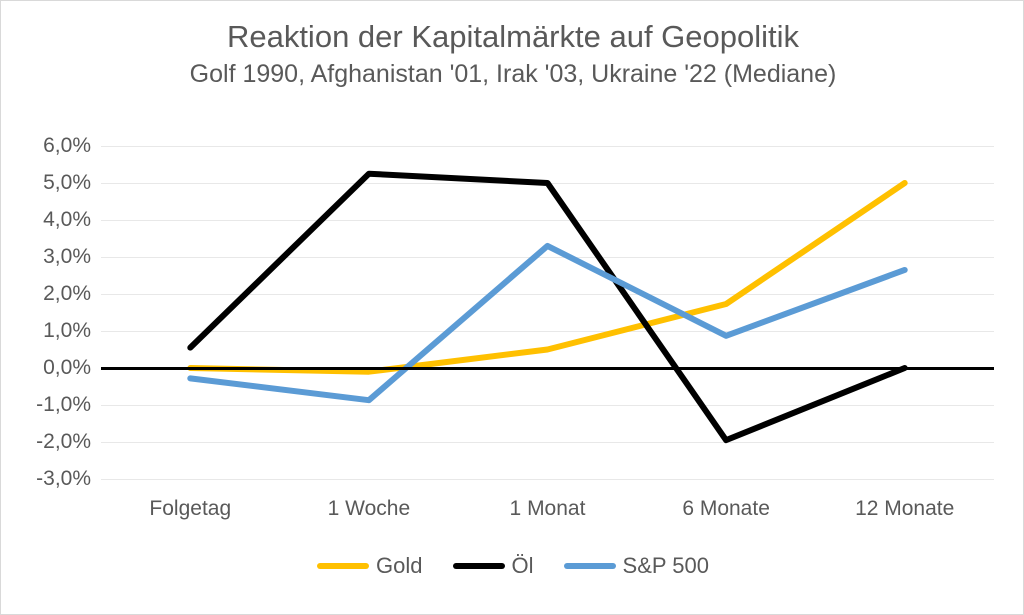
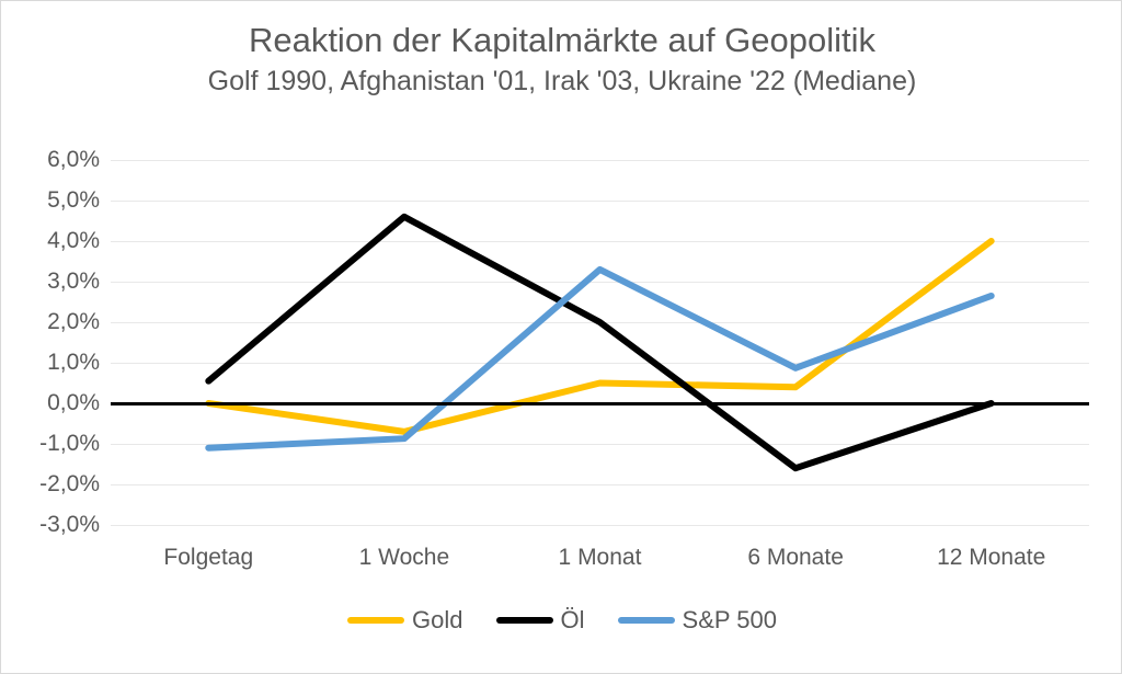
S&P 500/Folgetag: -0,3% -> -1,1%
Gold/1 Woche: -0,1% -> -0,7%
Öl/1 Woche: 5,2% -> 4,6%
Öl/1 Monat: 5,0% -> 2,0%
Gold/6 Monate: 1,7% -> 0,4%
Öl/6 Monate: -1,9% -> -1,6%
Gold/12 Monate: 5,0% -> 4,0%
